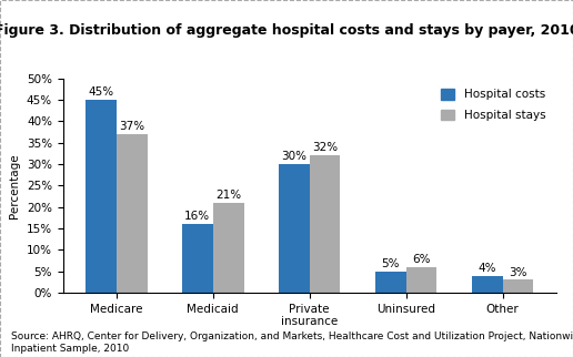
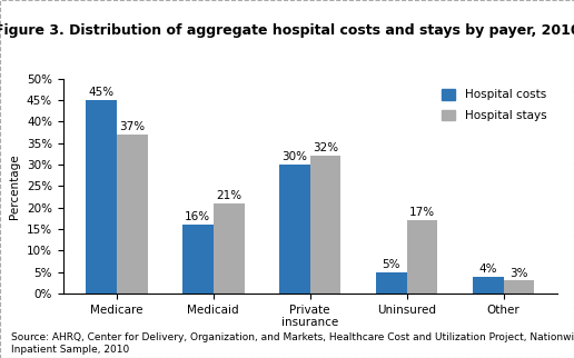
Hospital stays/Uninsured: 6% -> 17%
